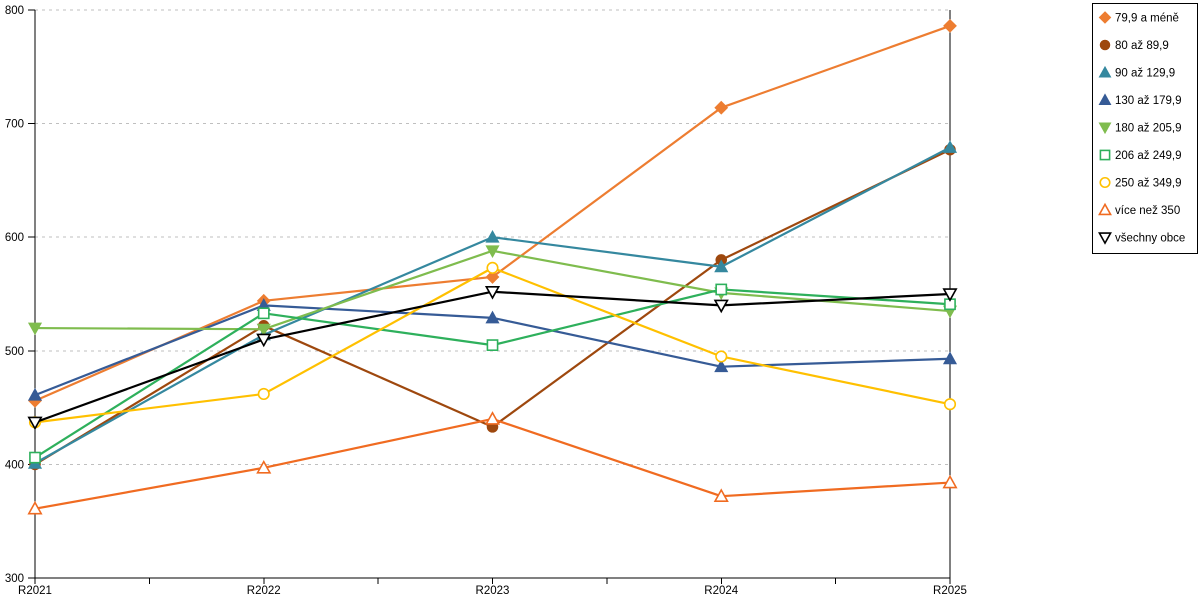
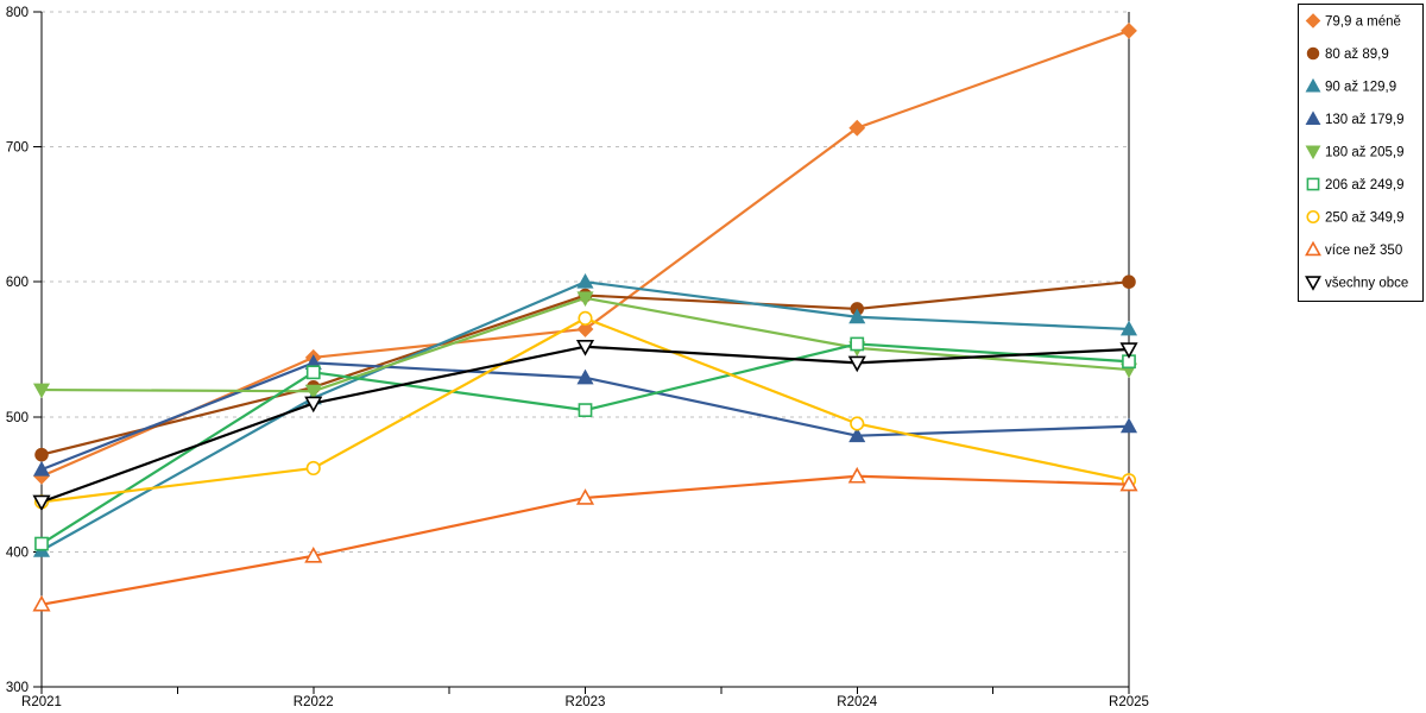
80 až 89,9/R2021: 400 -> 472
80 až 89,9/R2023: 433 -> 590
více než 350/R2024: 372 -> 456
80 až 89,9/R2025: 677 -> 600
90 až 129,9/R2025: 679 -> 565
více než 350/R2025: 384 -> 450
